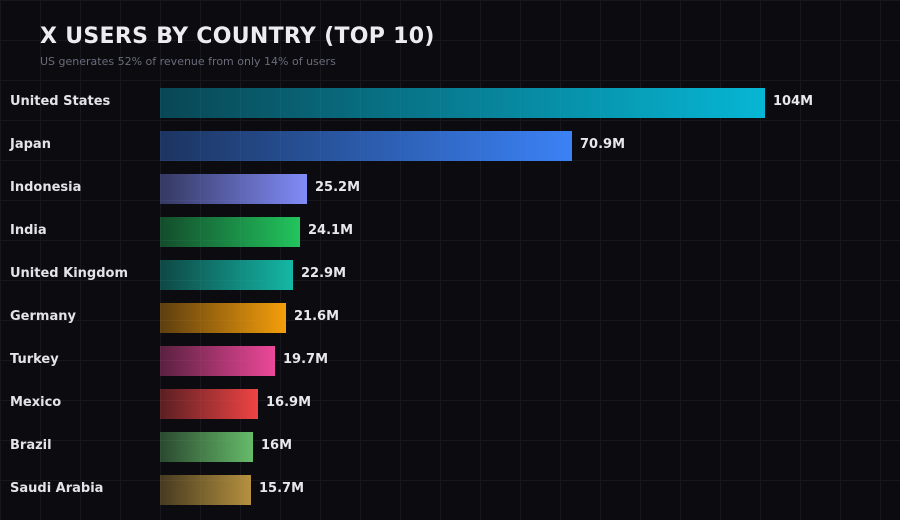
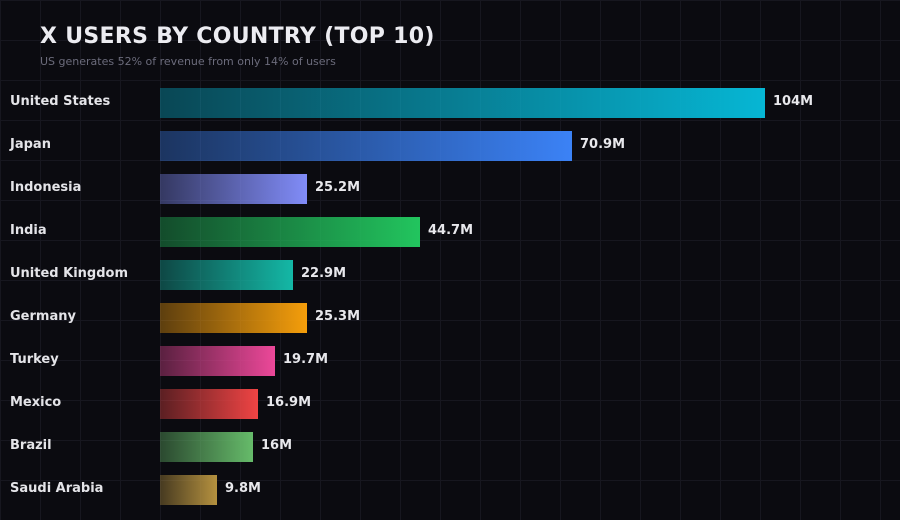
India: 24.1M -> 44.7M
Germany: 21.6M -> 25.3M
Saudi Arabia: 15.7M -> 9.8M
